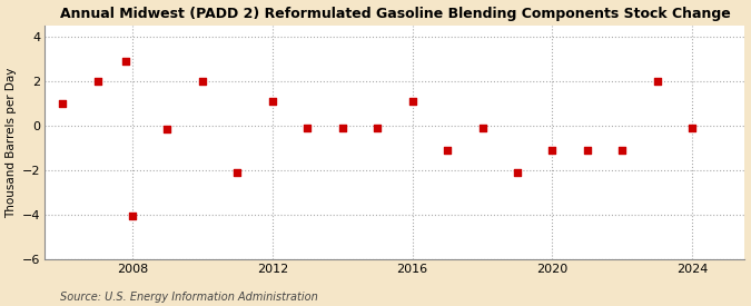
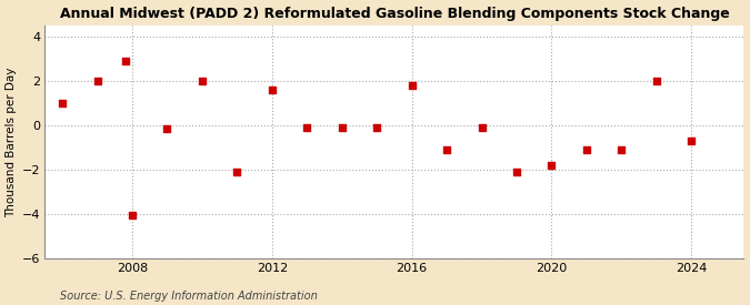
2012: 1.10 -> 1.60
2016: 1.10 -> 1.80
2020: -1.10 -> -1.80
2024: -0.10 -> -0.70
